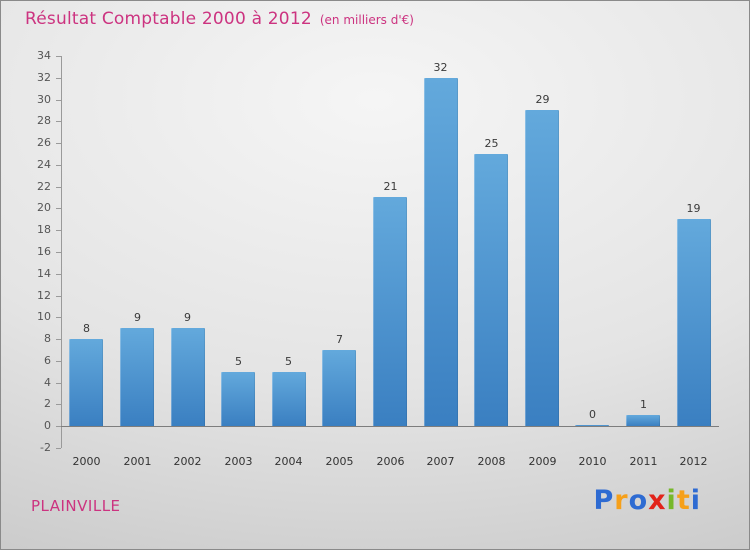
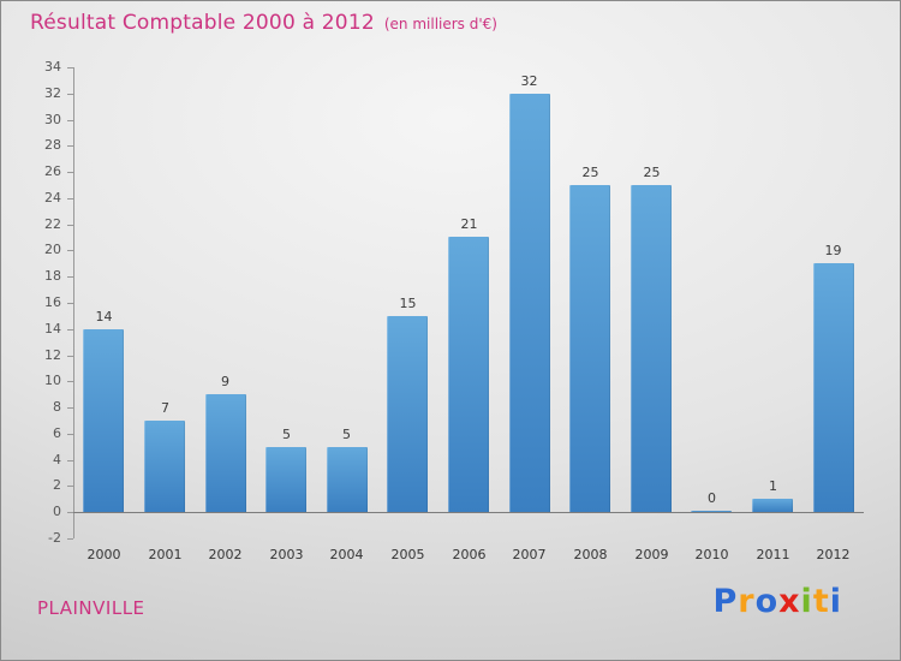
2000: 8 -> 14
2001: 9 -> 7
2005: 7 -> 15
2009: 29 -> 25
